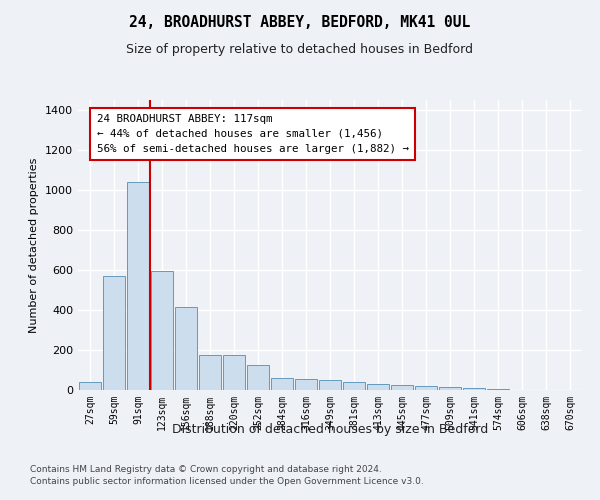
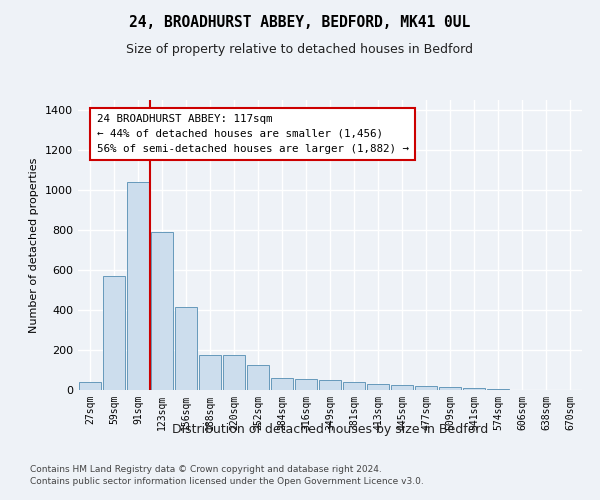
123sqm: 595 -> 790
